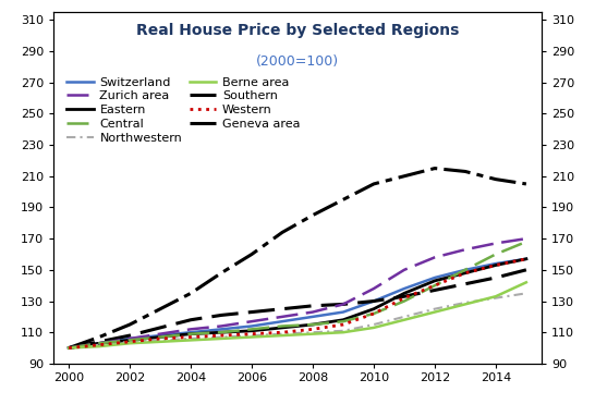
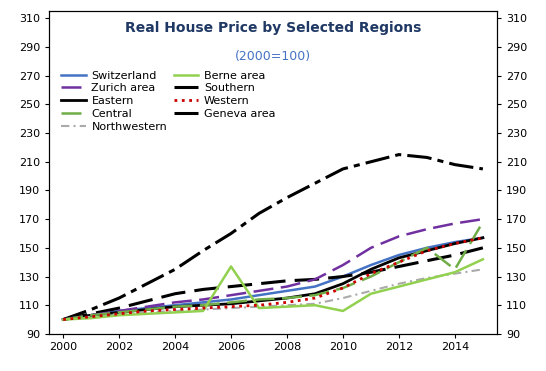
Berne area/2006: 107 -> 137
Berne area/2010: 113 -> 106
Central/2014: 160 -> 135
